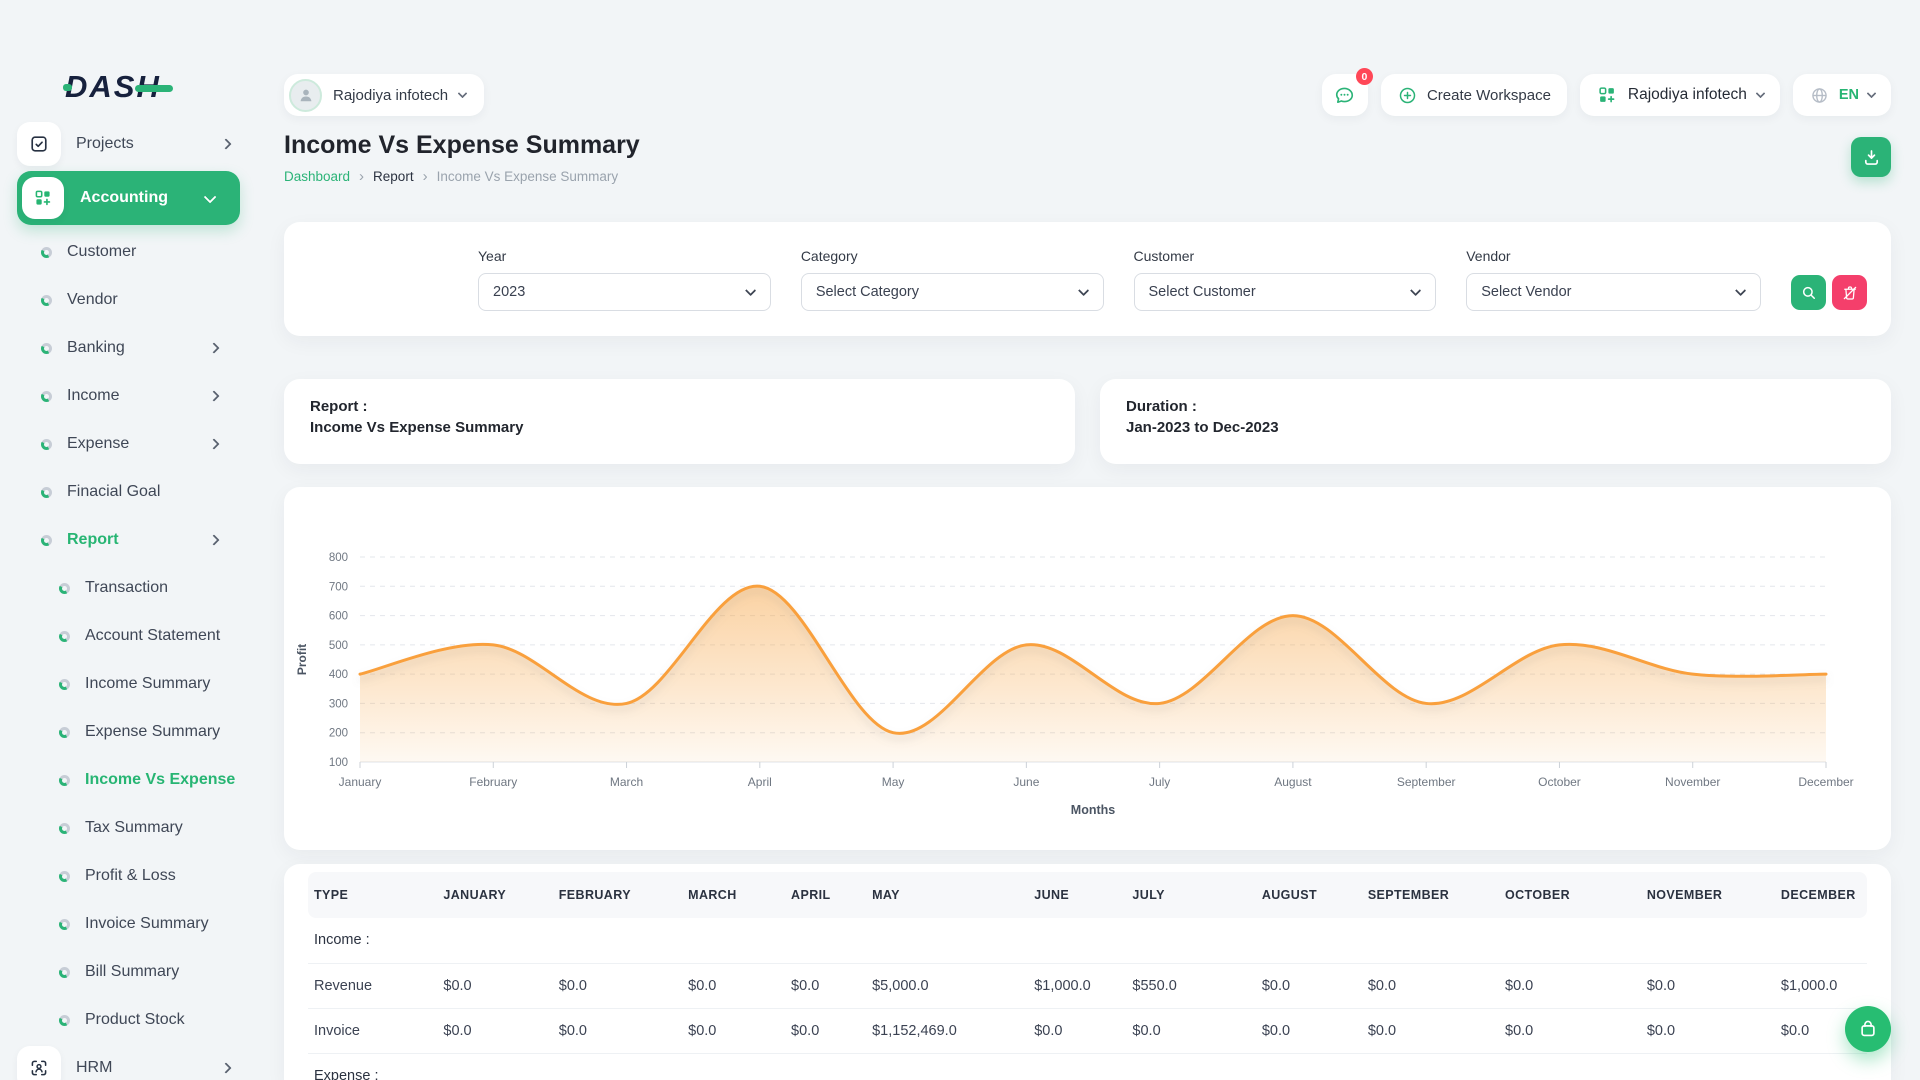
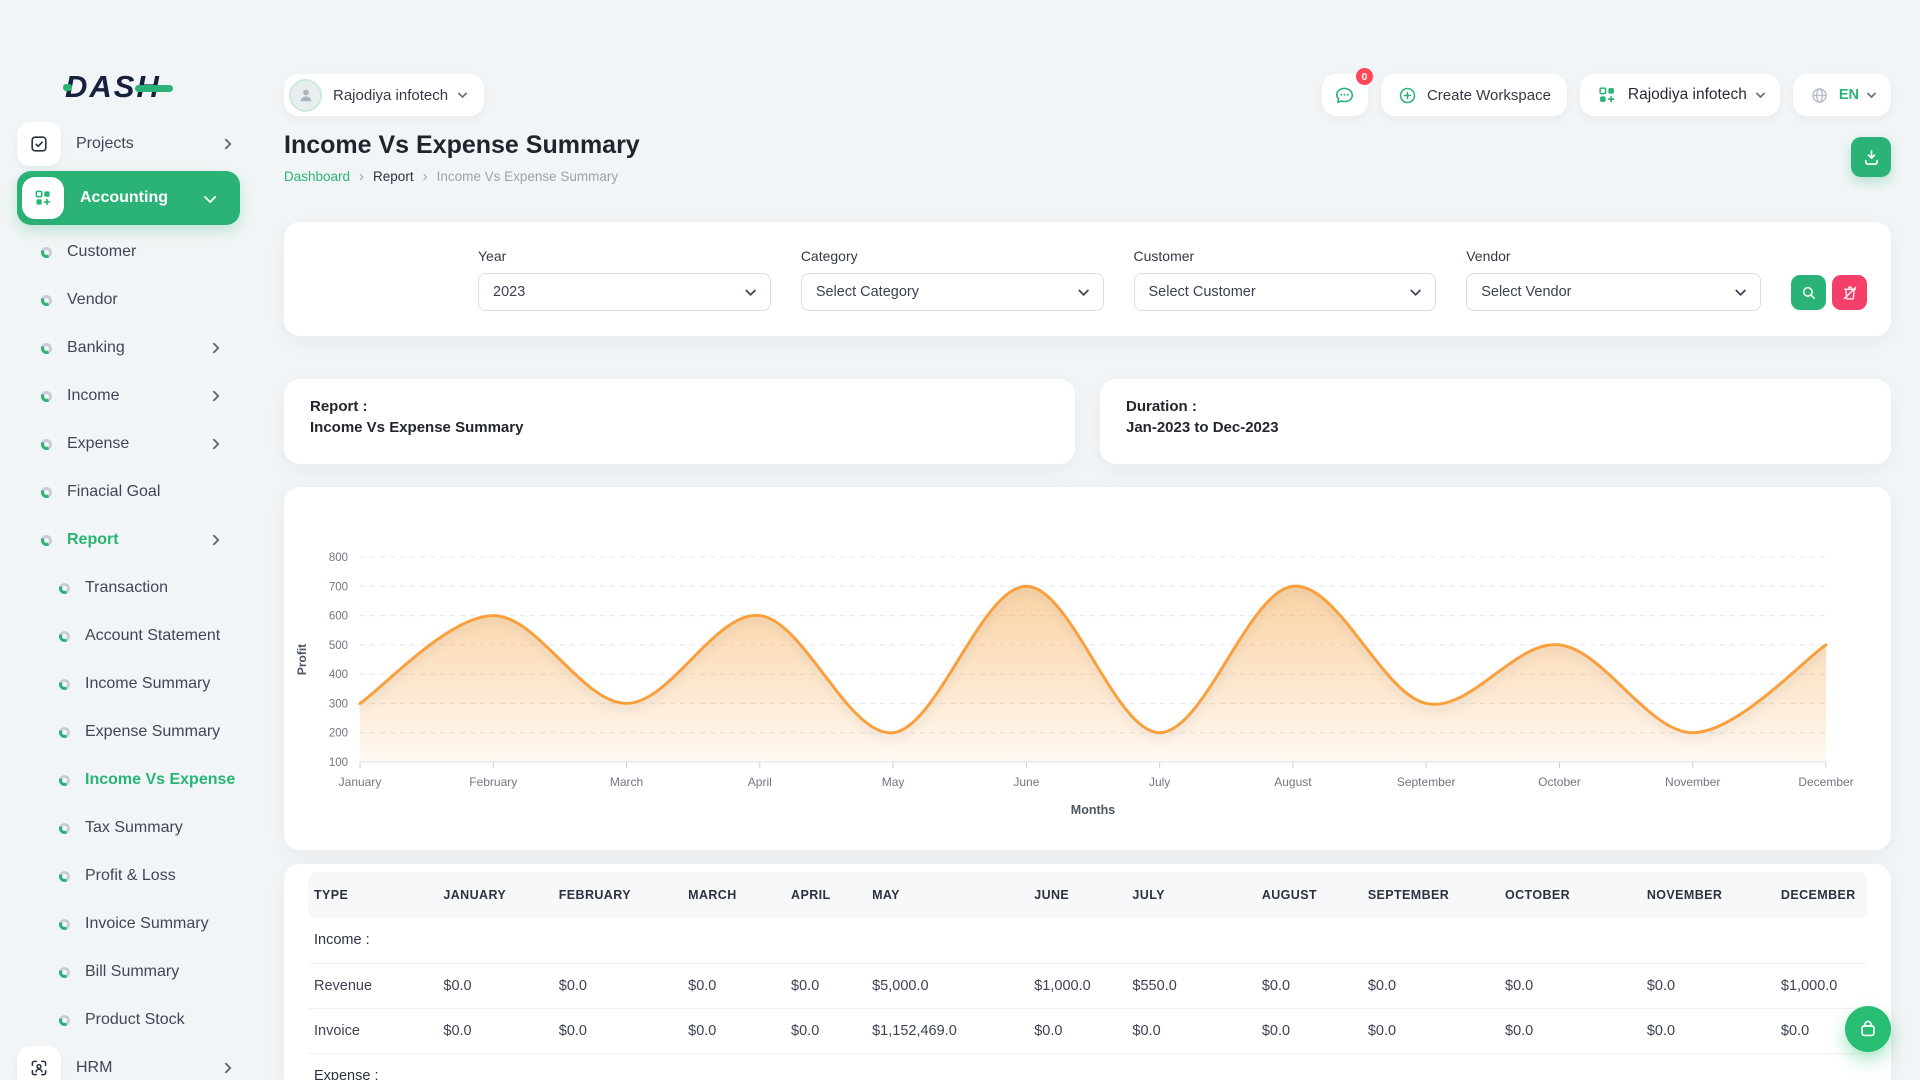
January: 400 -> 300
February: 500 -> 600
April: 700 -> 600
June: 500 -> 700
July: 300 -> 200
August: 600 -> 700
November: 400 -> 200
December: 400 -> 500
